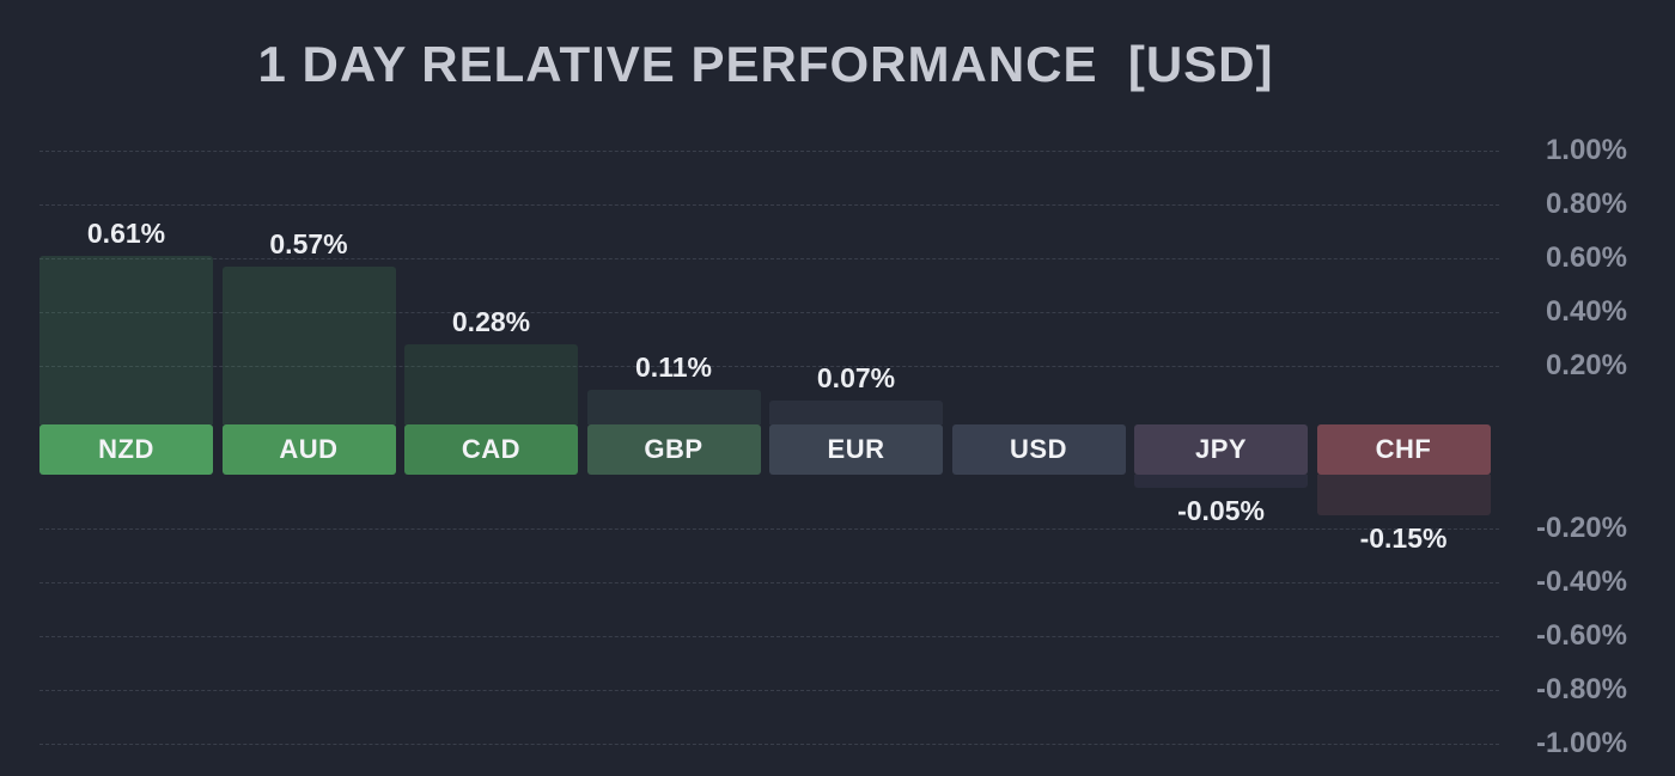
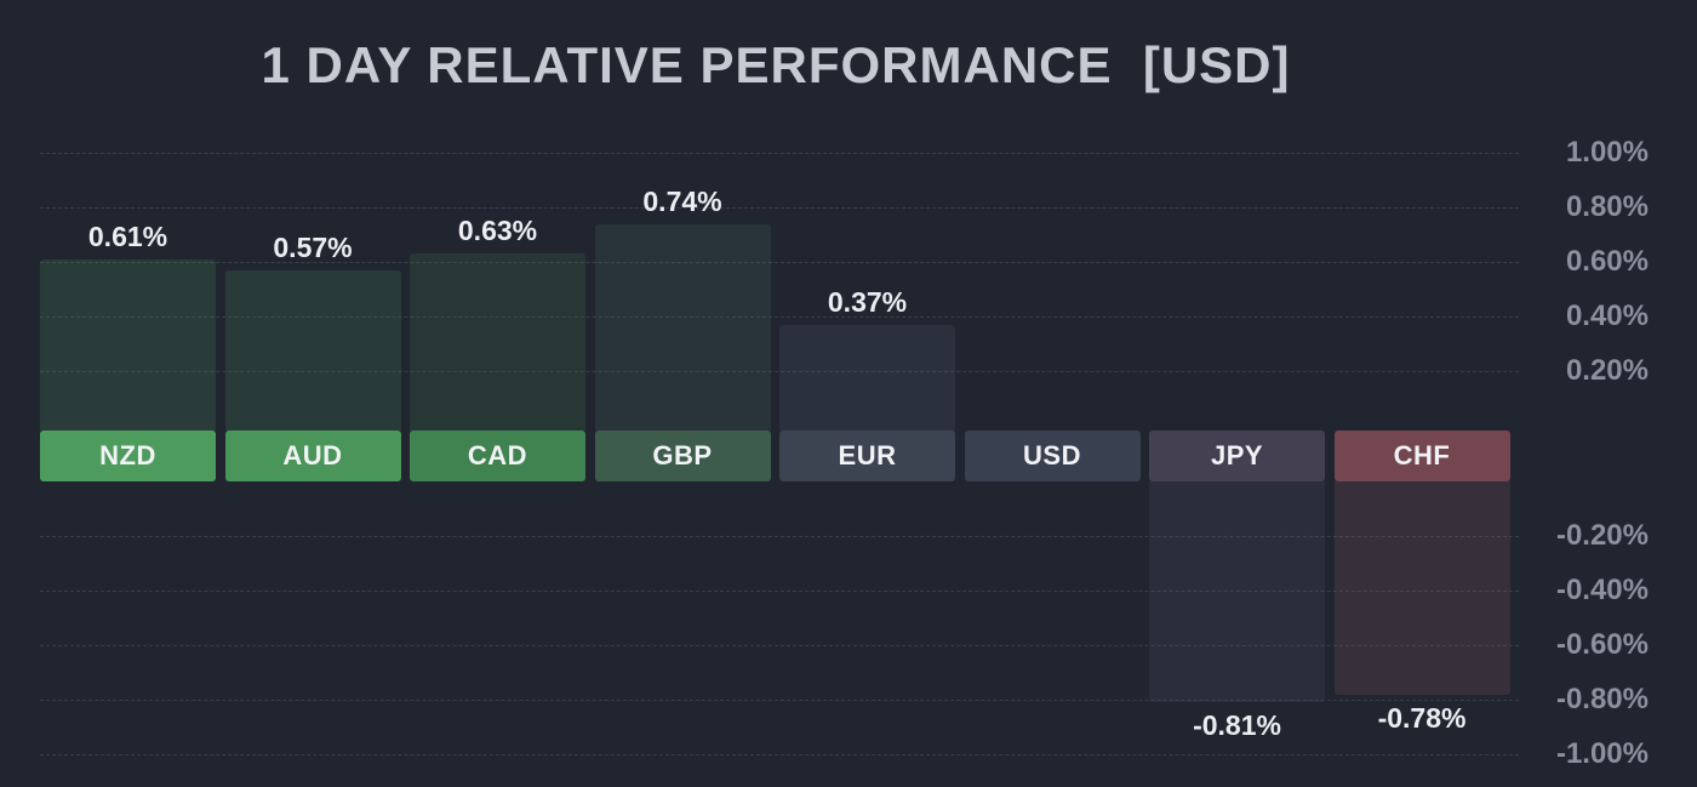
CAD: 0.28% -> 0.63%
GBP: 0.11% -> 0.74%
EUR: 0.07% -> 0.37%
JPY: -0.05% -> -0.81%
CHF: -0.15% -> -0.78%
